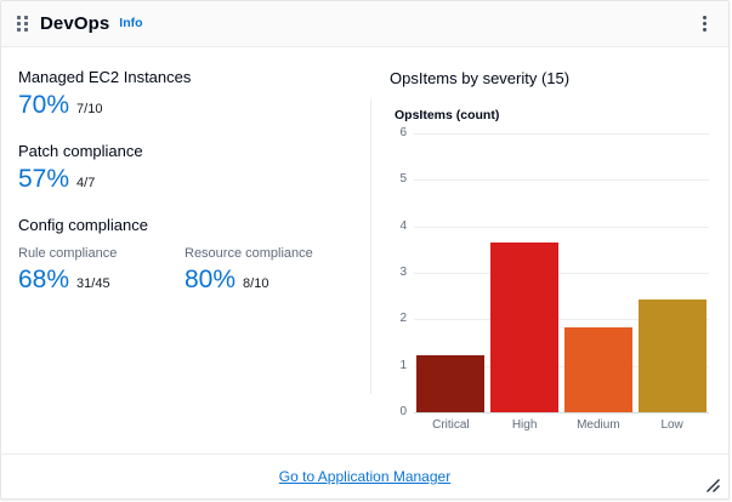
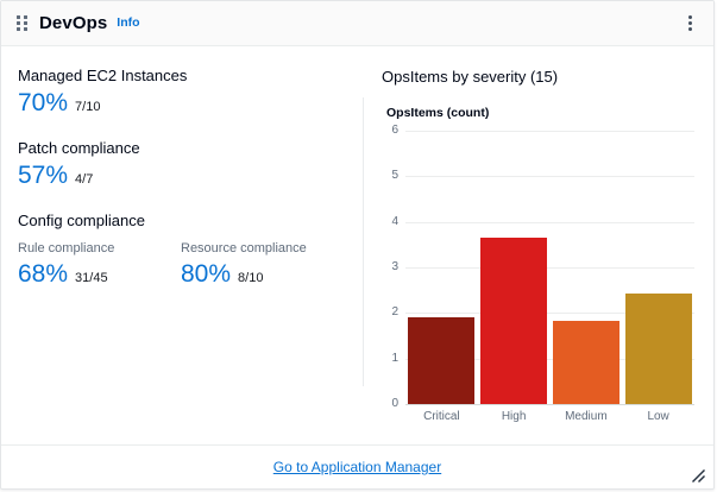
Critical: 1.2 -> 1.9
